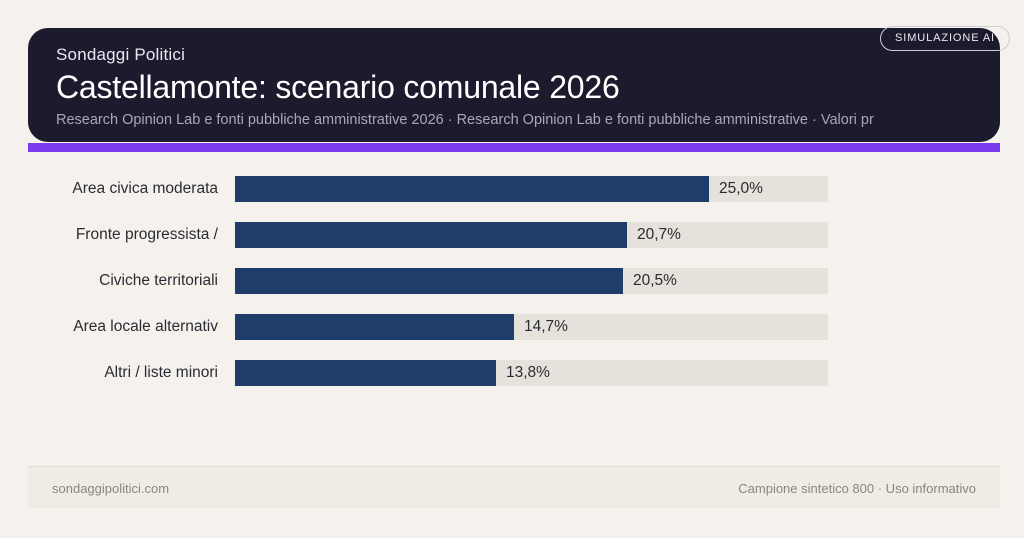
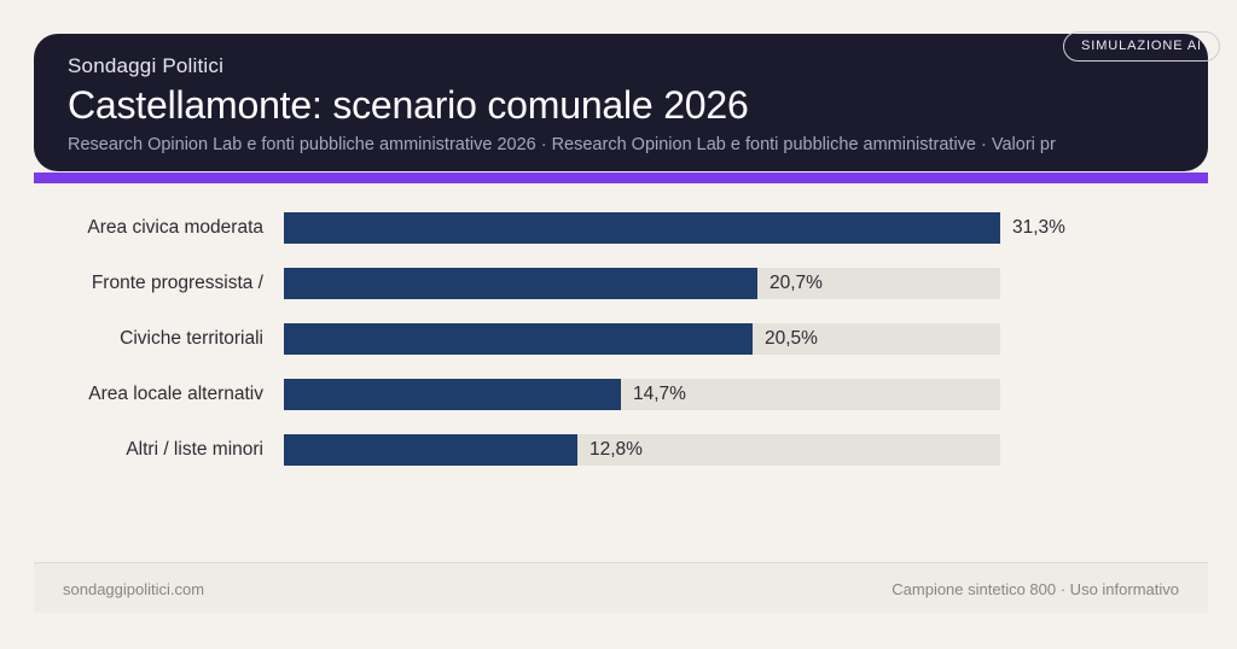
Area civica moderata: 25,0% -> 31,3%
Altri / liste minori: 13,8% -> 12,8%
